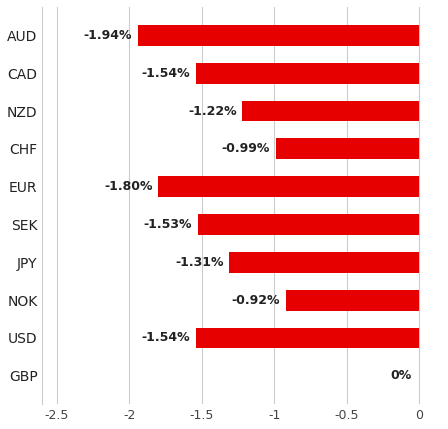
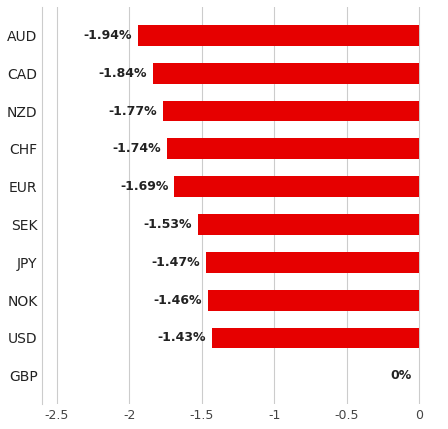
CAD: -1.54% -> -1.84%
NZD: -1.22% -> -1.77%
CHF: -0.99% -> -1.74%
EUR: -1.80% -> -1.69%
JPY: -1.31% -> -1.47%
NOK: -0.92% -> -1.46%
USD: -1.54% -> -1.43%
